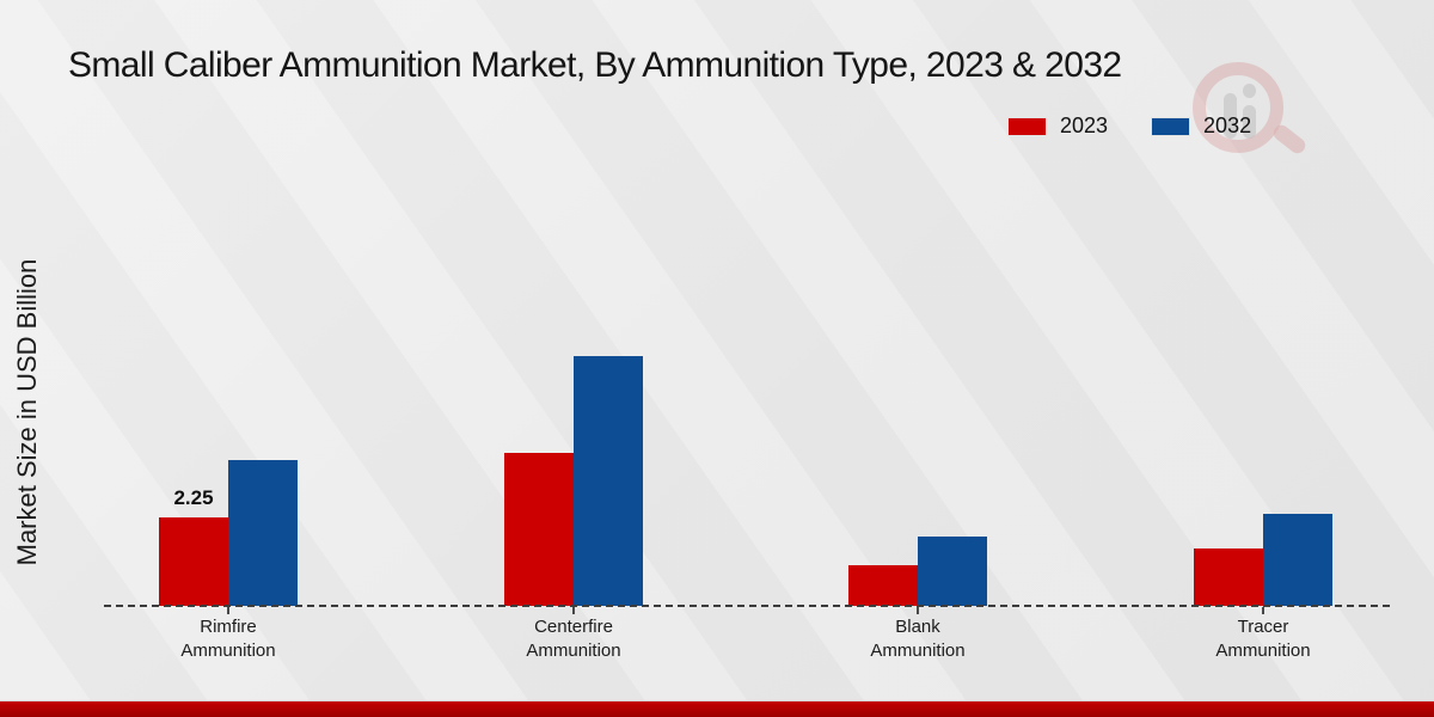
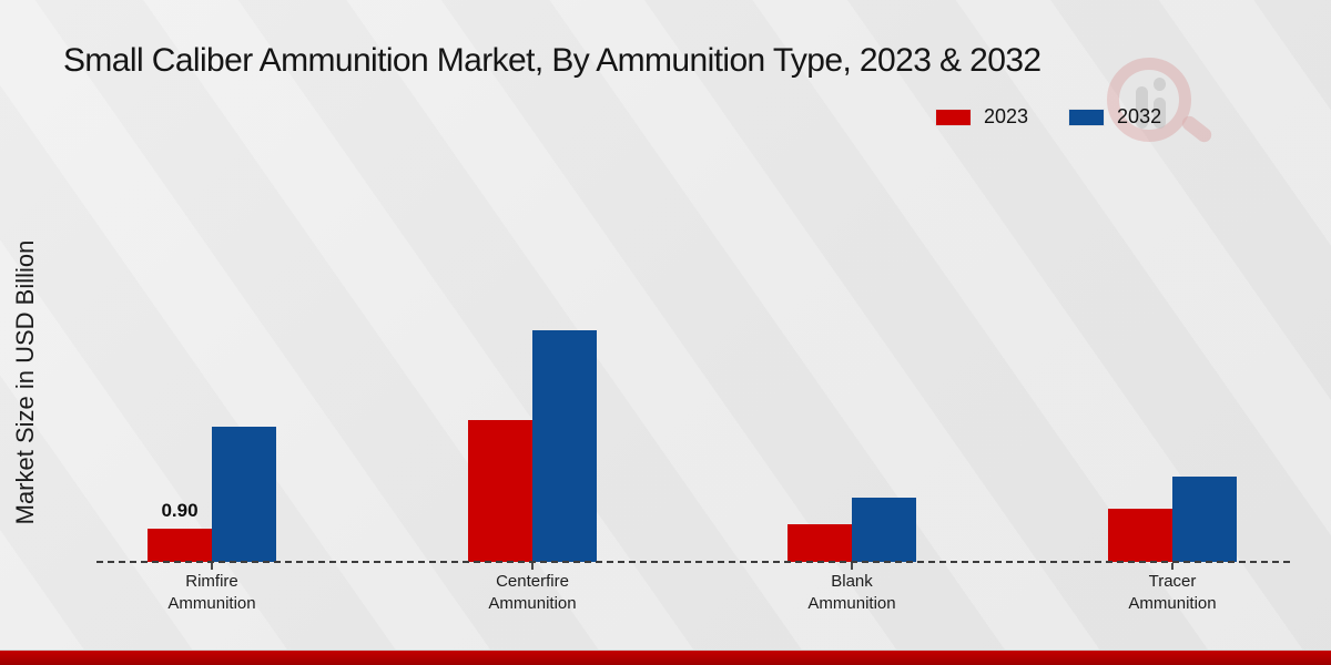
2023/Rimfire Ammunition: 2.25 -> 0.90
